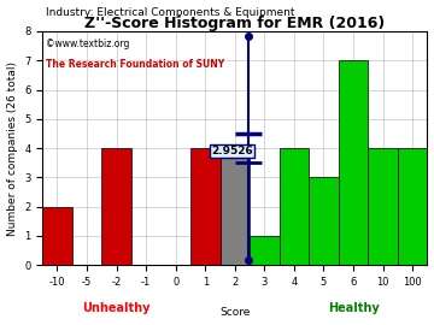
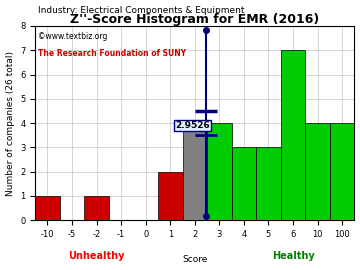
-10: 2 -> 1
-2: 4 -> 1
1: 4 -> 2
3: 1 -> 4
4: 4 -> 3
